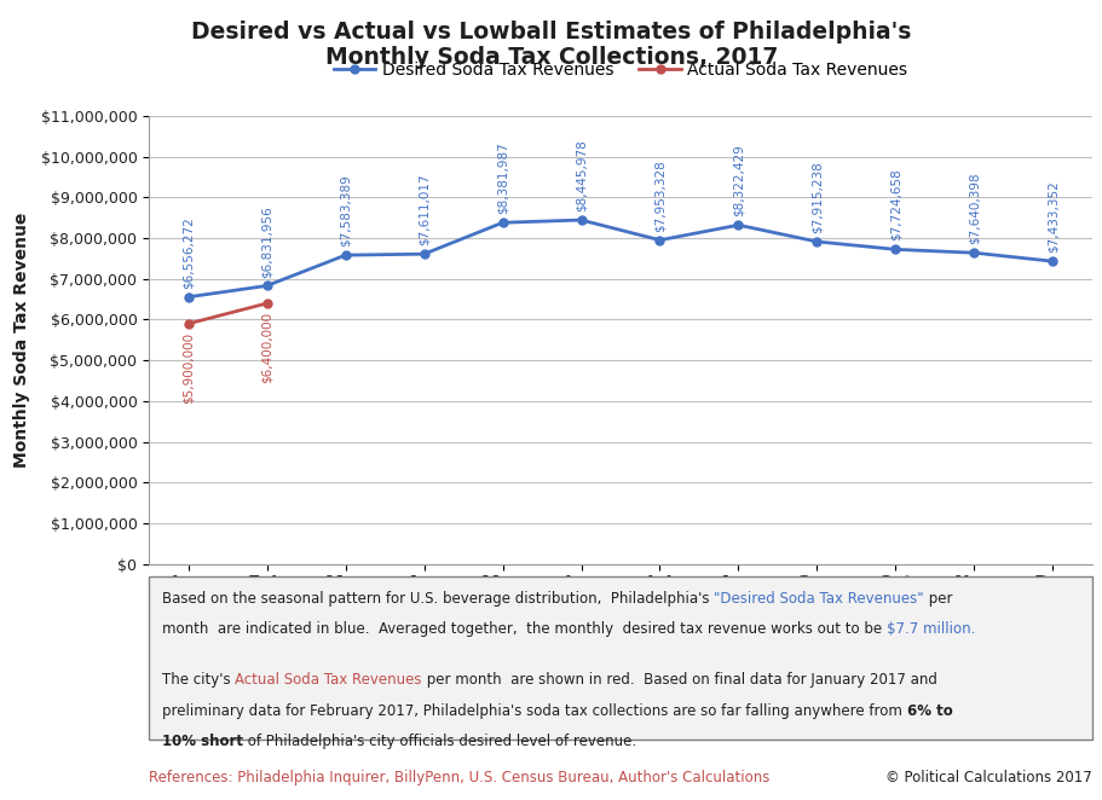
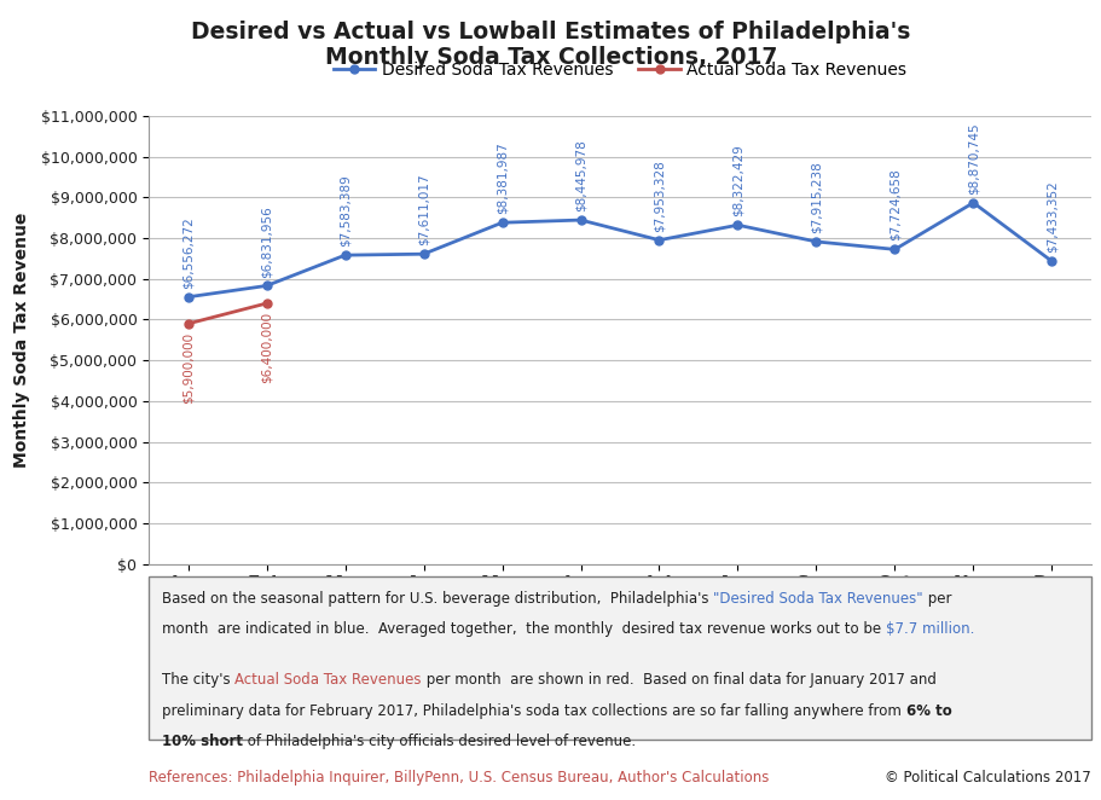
Nov: $7,640,398 -> $8,870,745
